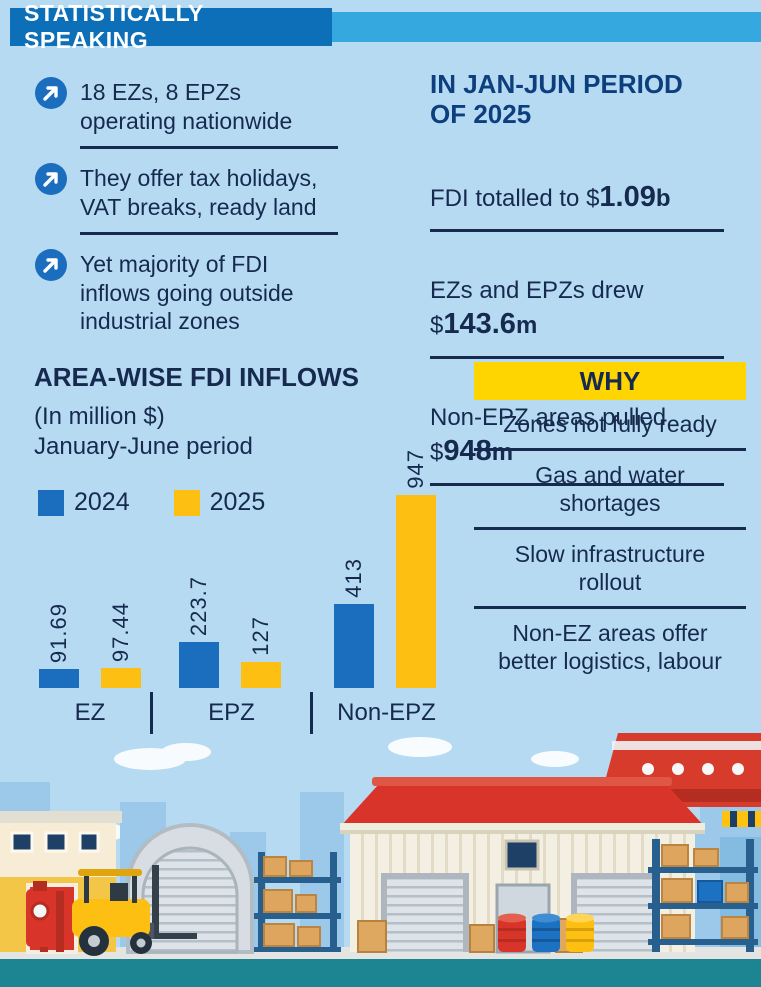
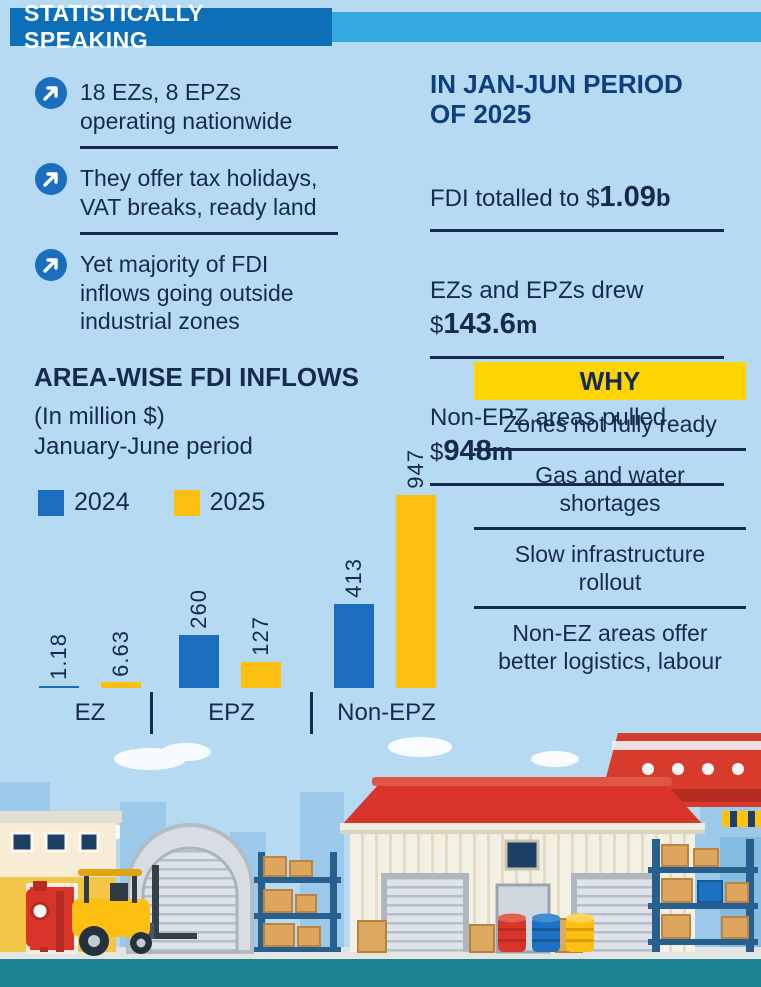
2024/EZ: 91.69 -> 1.18
2025/EZ: 97.44 -> 6.63
2024/EPZ: 223.7 -> 260
